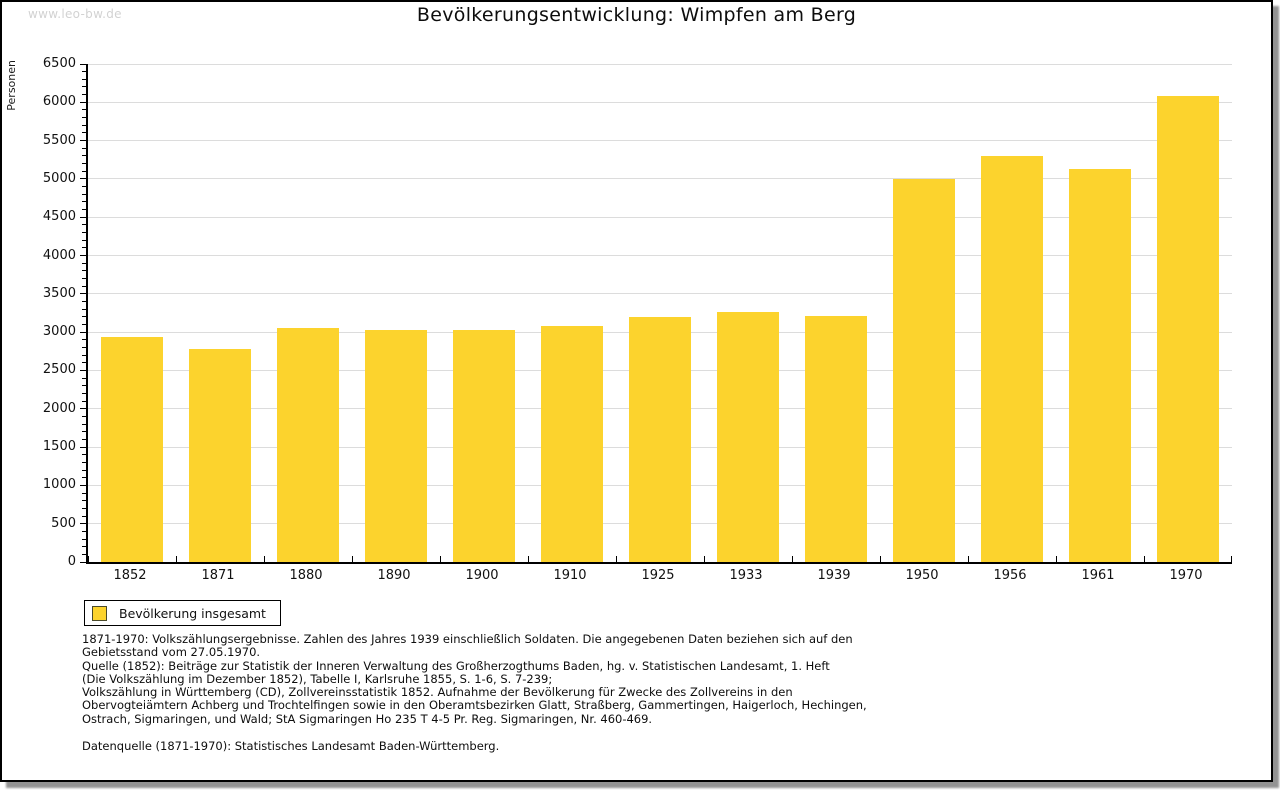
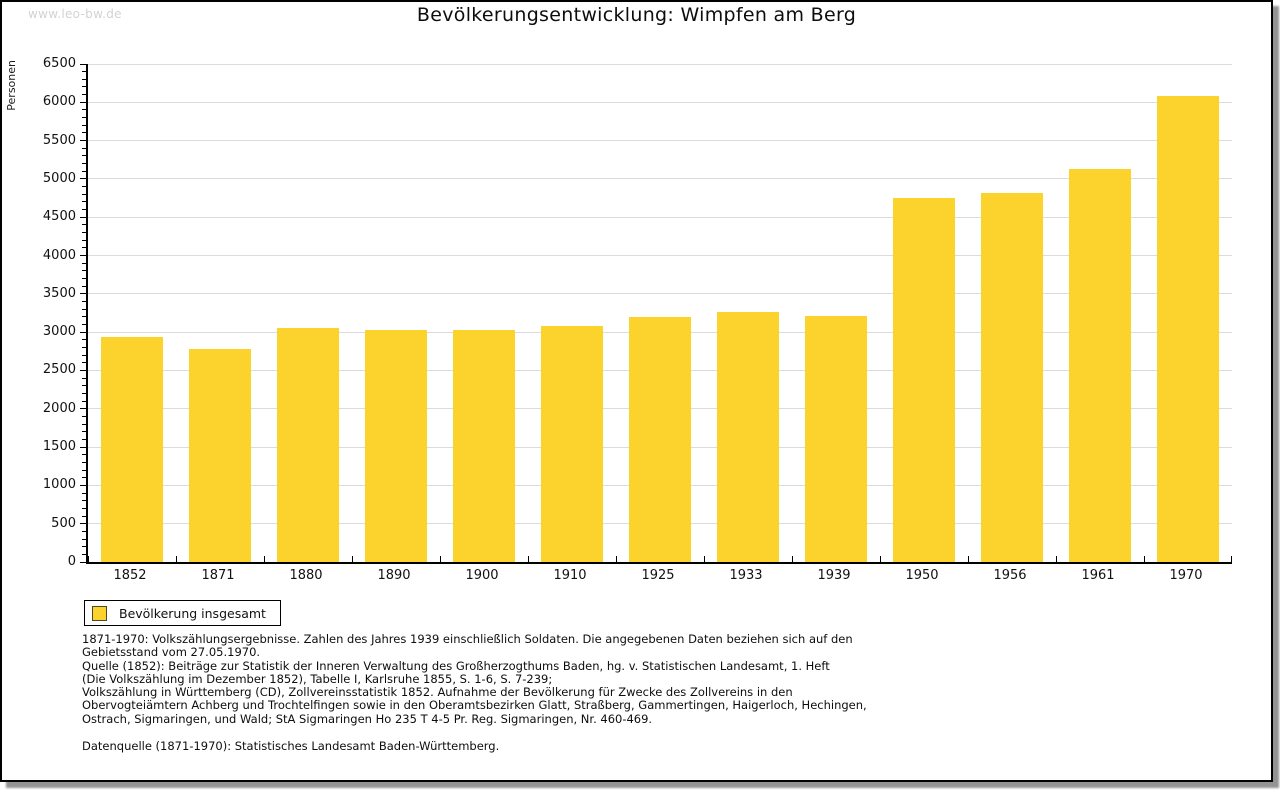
1950: 5000 -> 4800
1956: 5300 -> 4800
